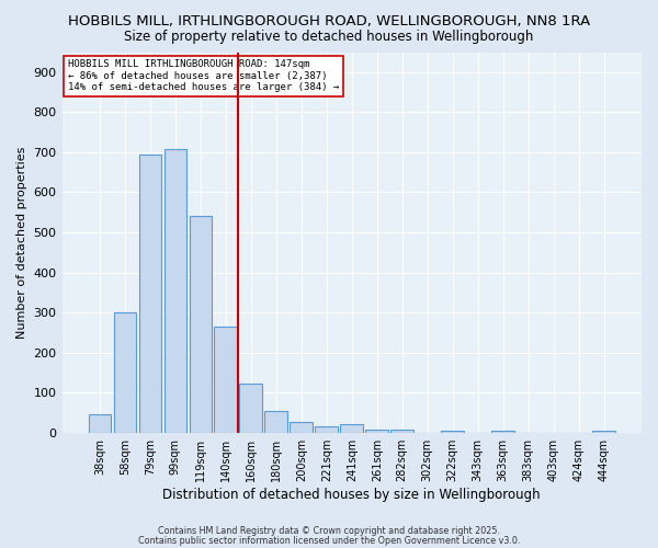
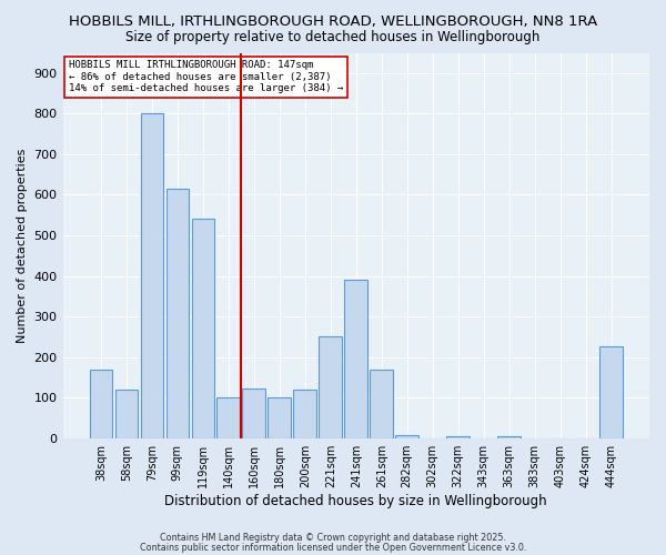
38sqm: 47 -> 170
58sqm: 300 -> 120
79sqm: 693 -> 800
99sqm: 707 -> 615
140sqm: 265 -> 100
180sqm: 55 -> 100
200sqm: 27 -> 120
221sqm: 15 -> 250
241sqm: 20 -> 390
261sqm: 8 -> 170
444sqm: 5 -> 225
